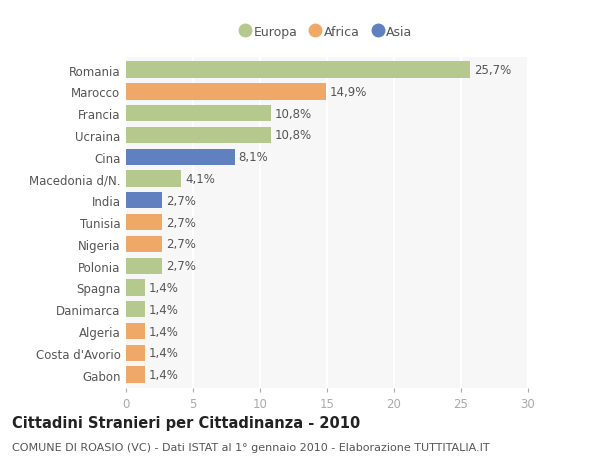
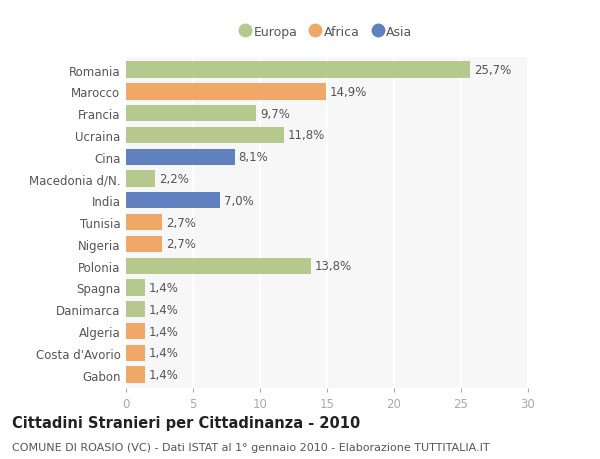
Francia: 10,8% -> 9,7%
Ucraina: 10,8% -> 11,8%
Macedonia d/N.: 4,1% -> 2,2%
India: 2,7% -> 7,0%
Polonia: 2,7% -> 13,8%
